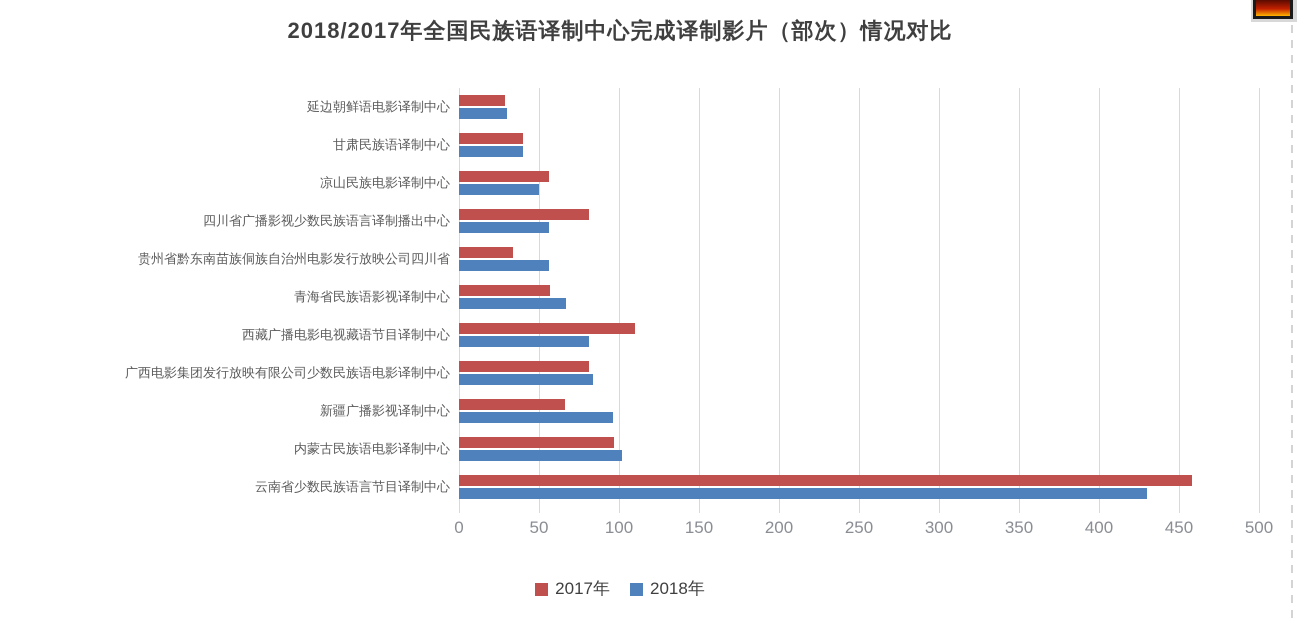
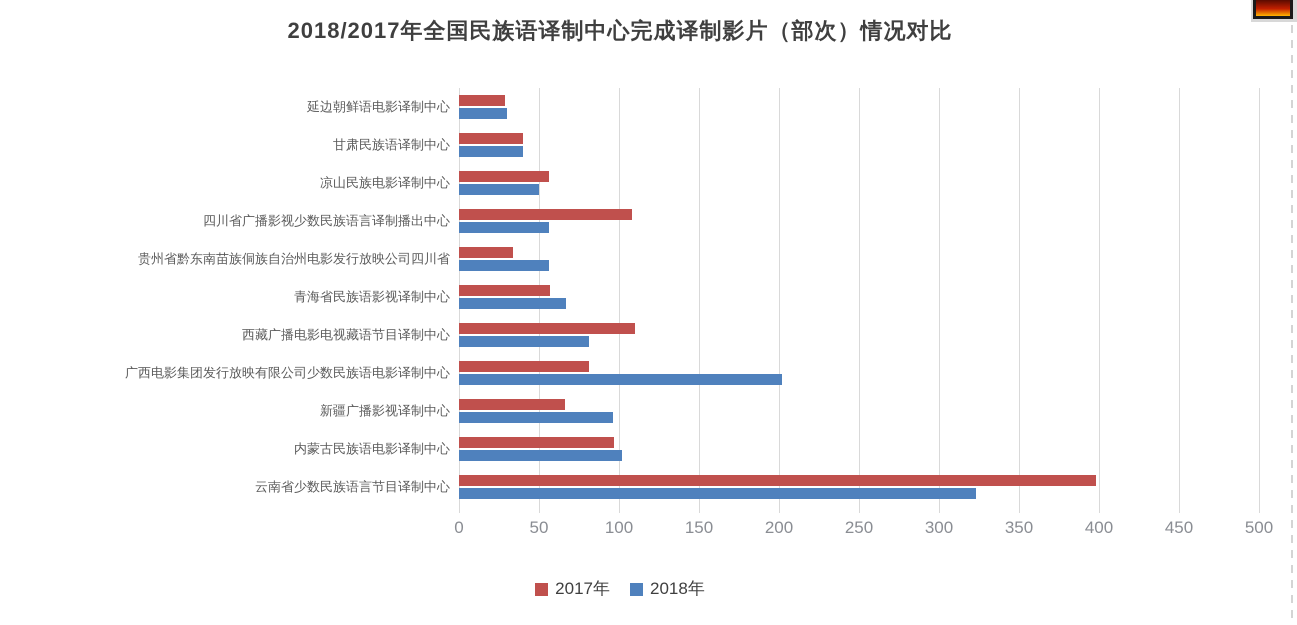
2017年/四川省广播影视少数民族语言译制播出中心: 81 -> 108
2018年/广西电影集团发行放映有限公司少数民族语电影译制中心: 84 -> 202
2017年/云南省少数民族语言节目译制中心: 458 -> 398
2018年/云南省少数民族语言节目译制中心: 430 -> 323
